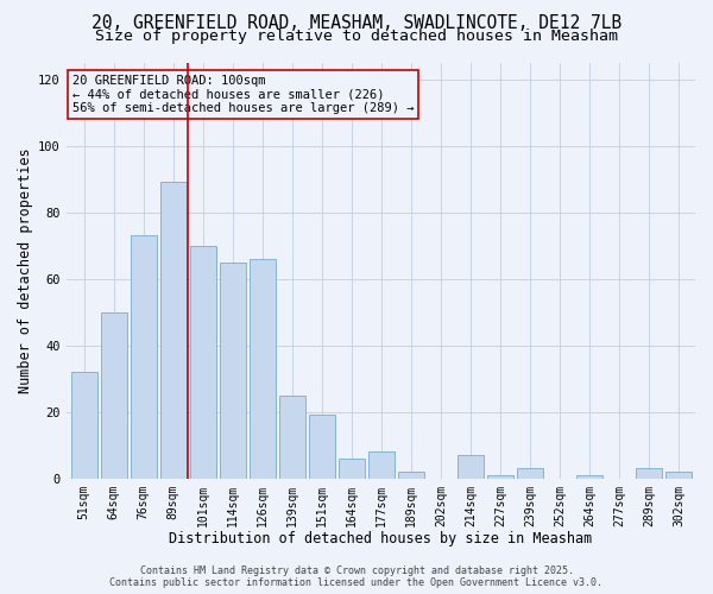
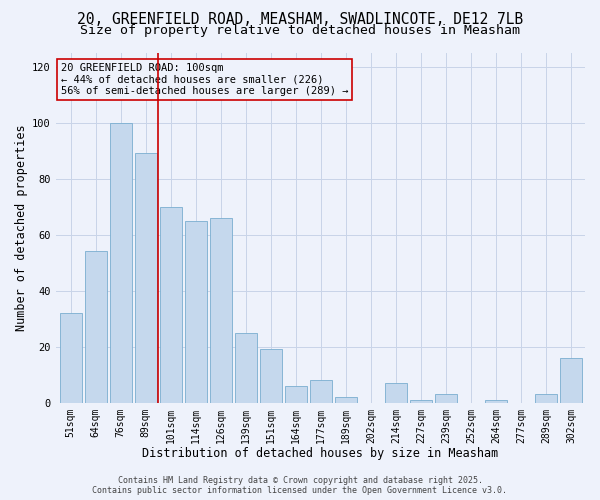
64sqm: 50 -> 54
76sqm: 73 -> 100
302sqm: 2 -> 16
